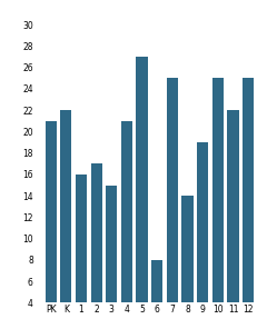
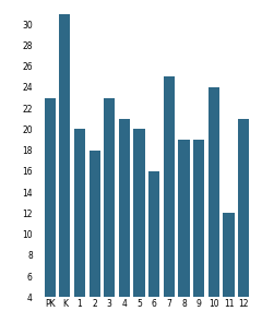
PK: 21 -> 23
K: 22 -> 31
1: 16 -> 20
2: 17 -> 18
3: 15 -> 23
5: 27 -> 20
6: 8 -> 16
8: 14 -> 19
10: 25 -> 24
11: 22 -> 12
12: 25 -> 21
